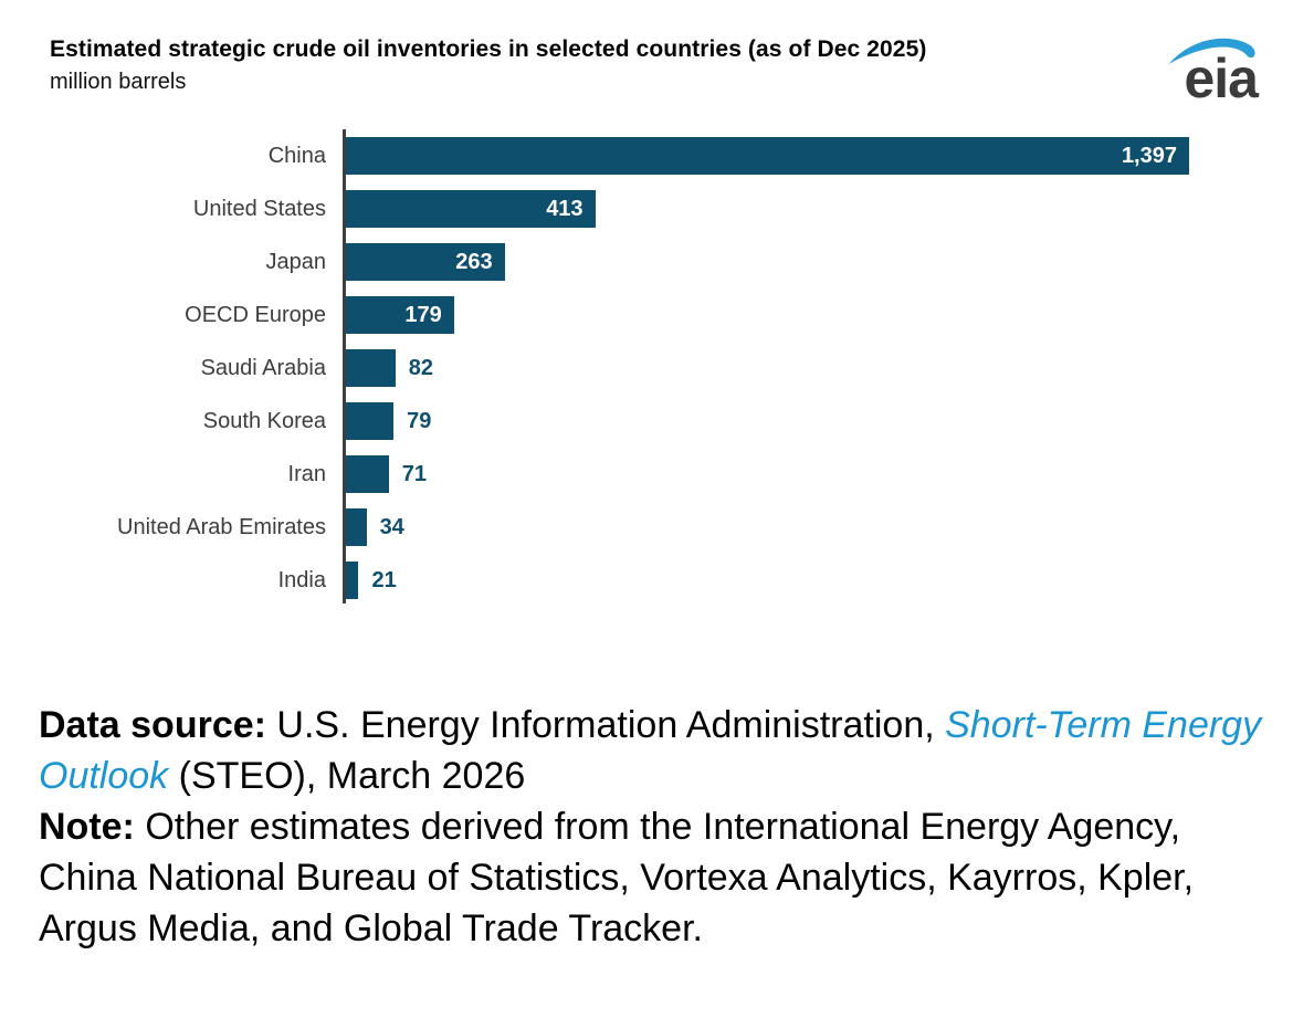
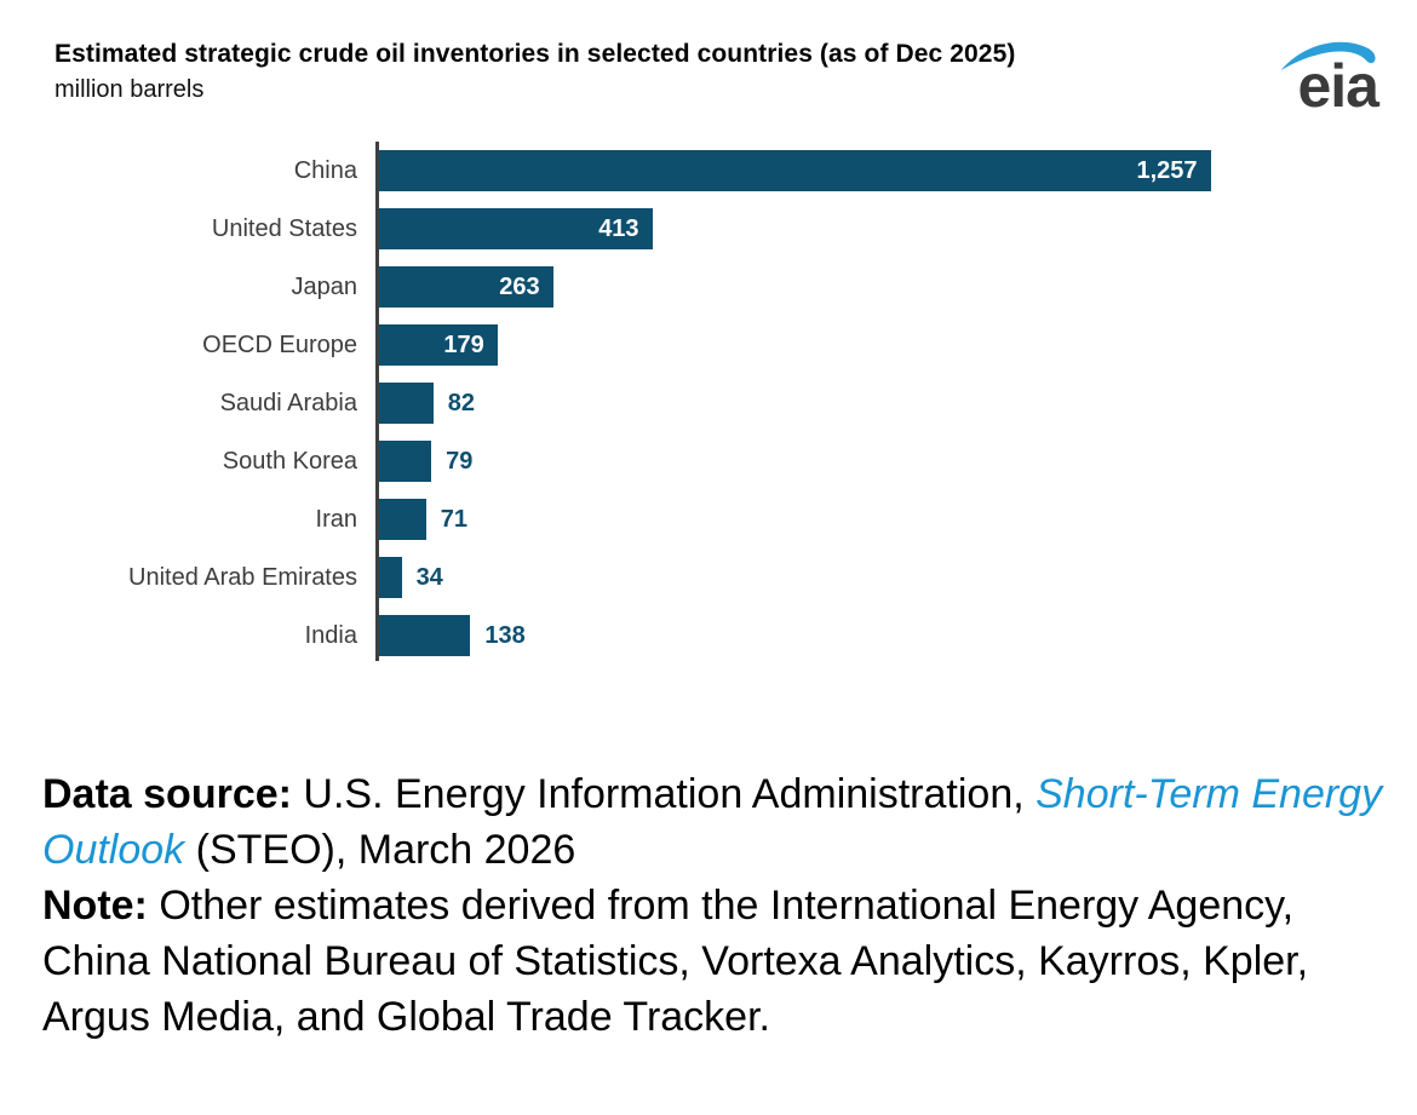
China: 1,397 -> 1,257
India: 21 -> 138
